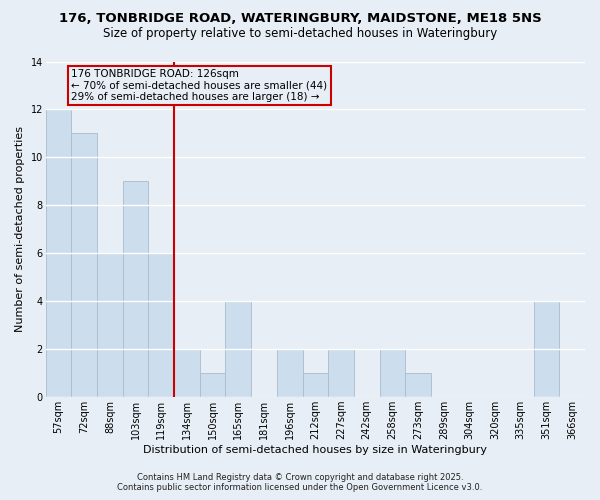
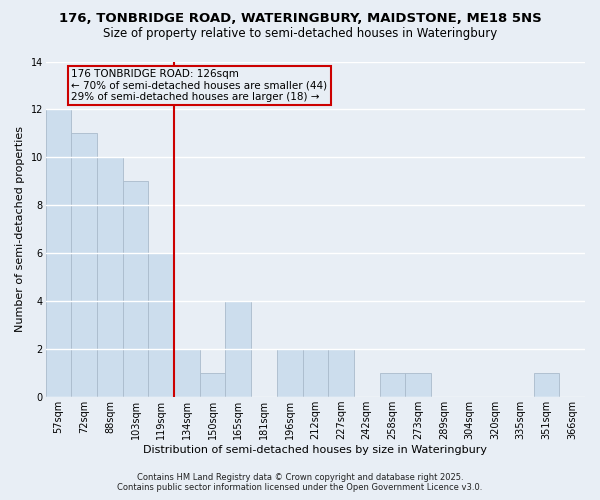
88sqm: 6 -> 10
212sqm: 1 -> 2
258sqm: 2 -> 1
351sqm: 4 -> 1
